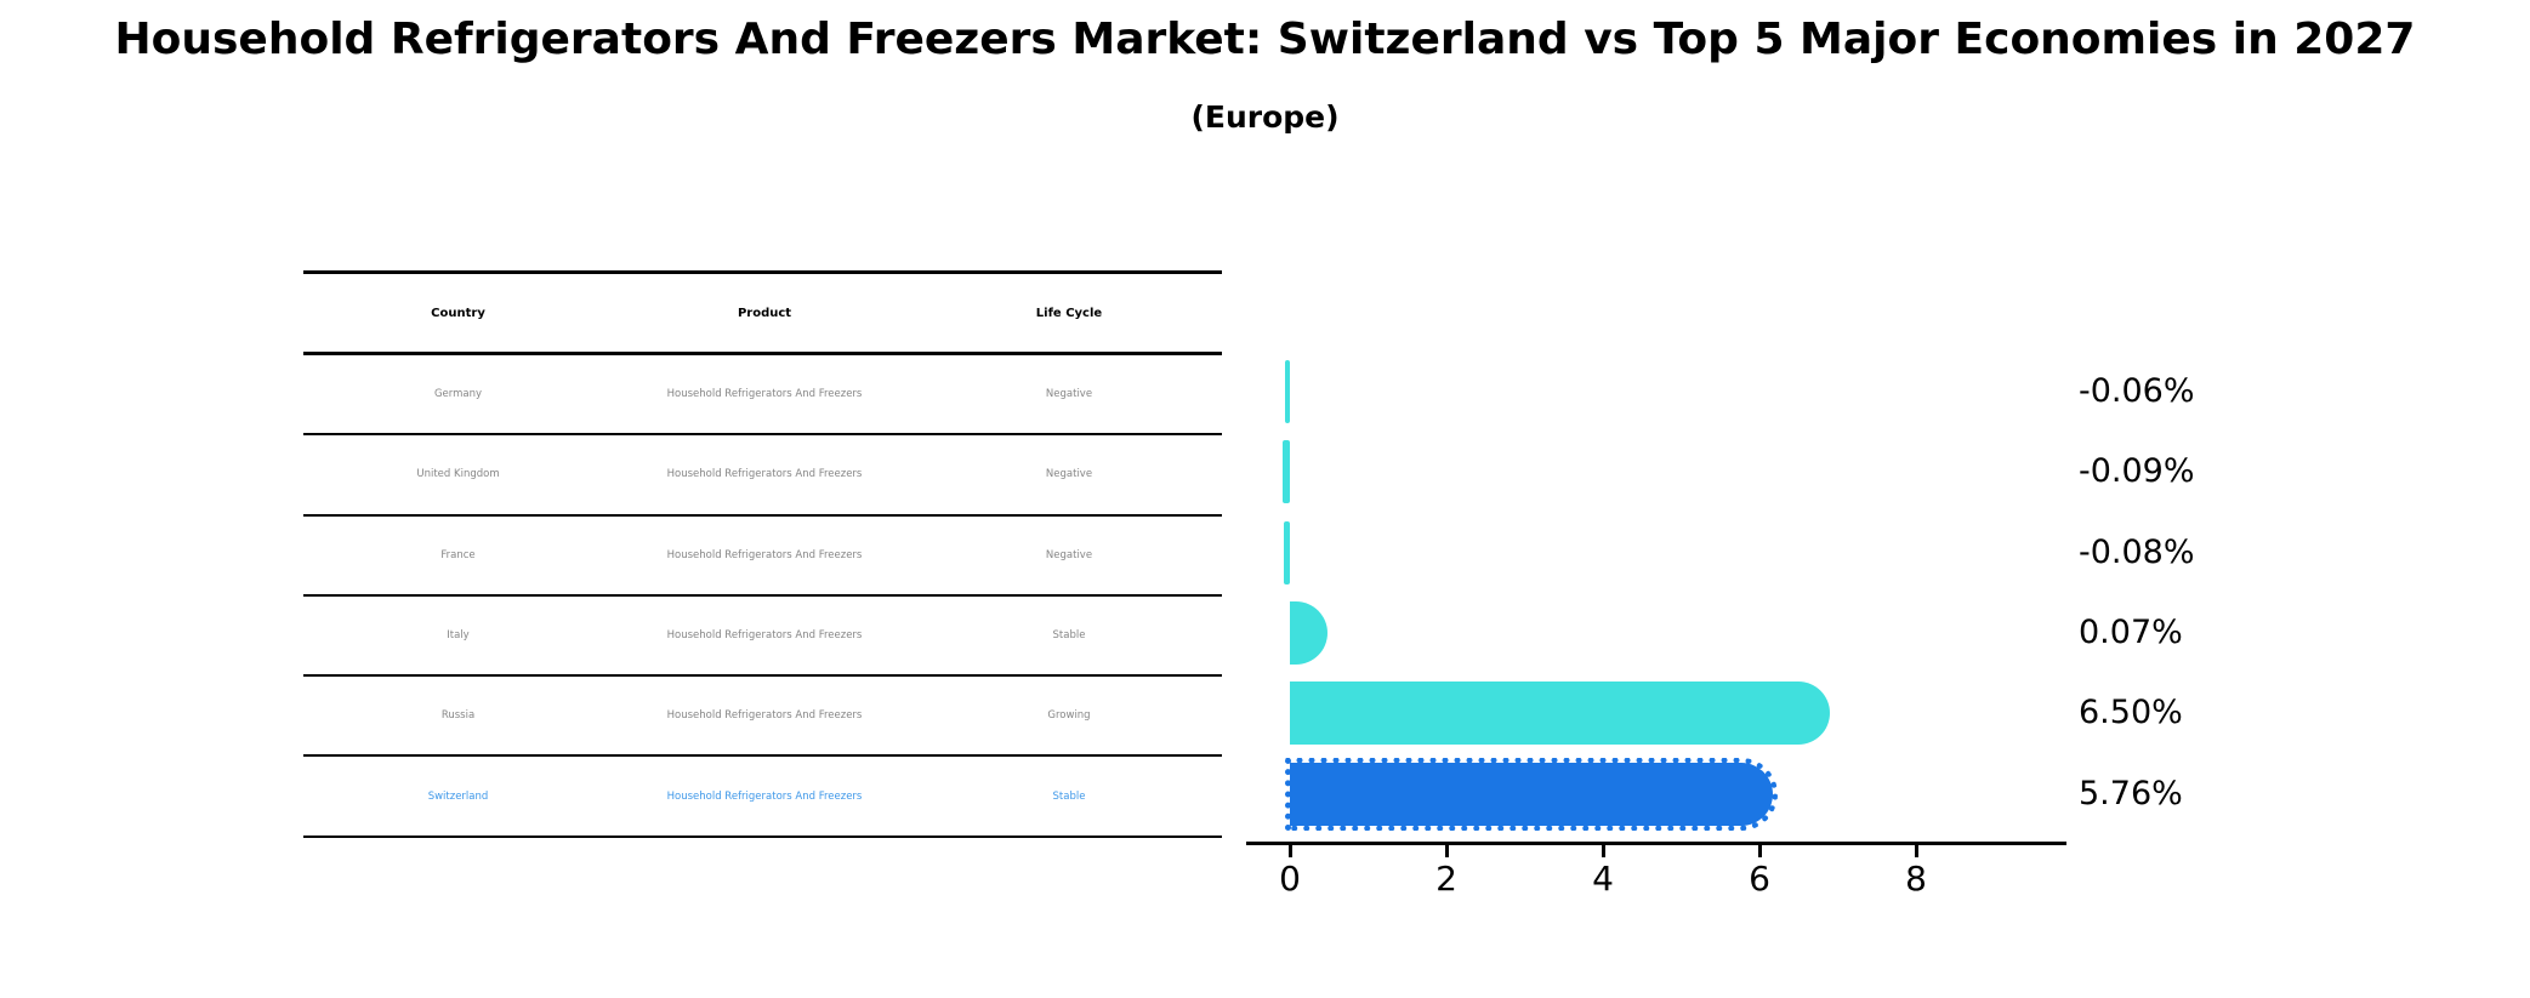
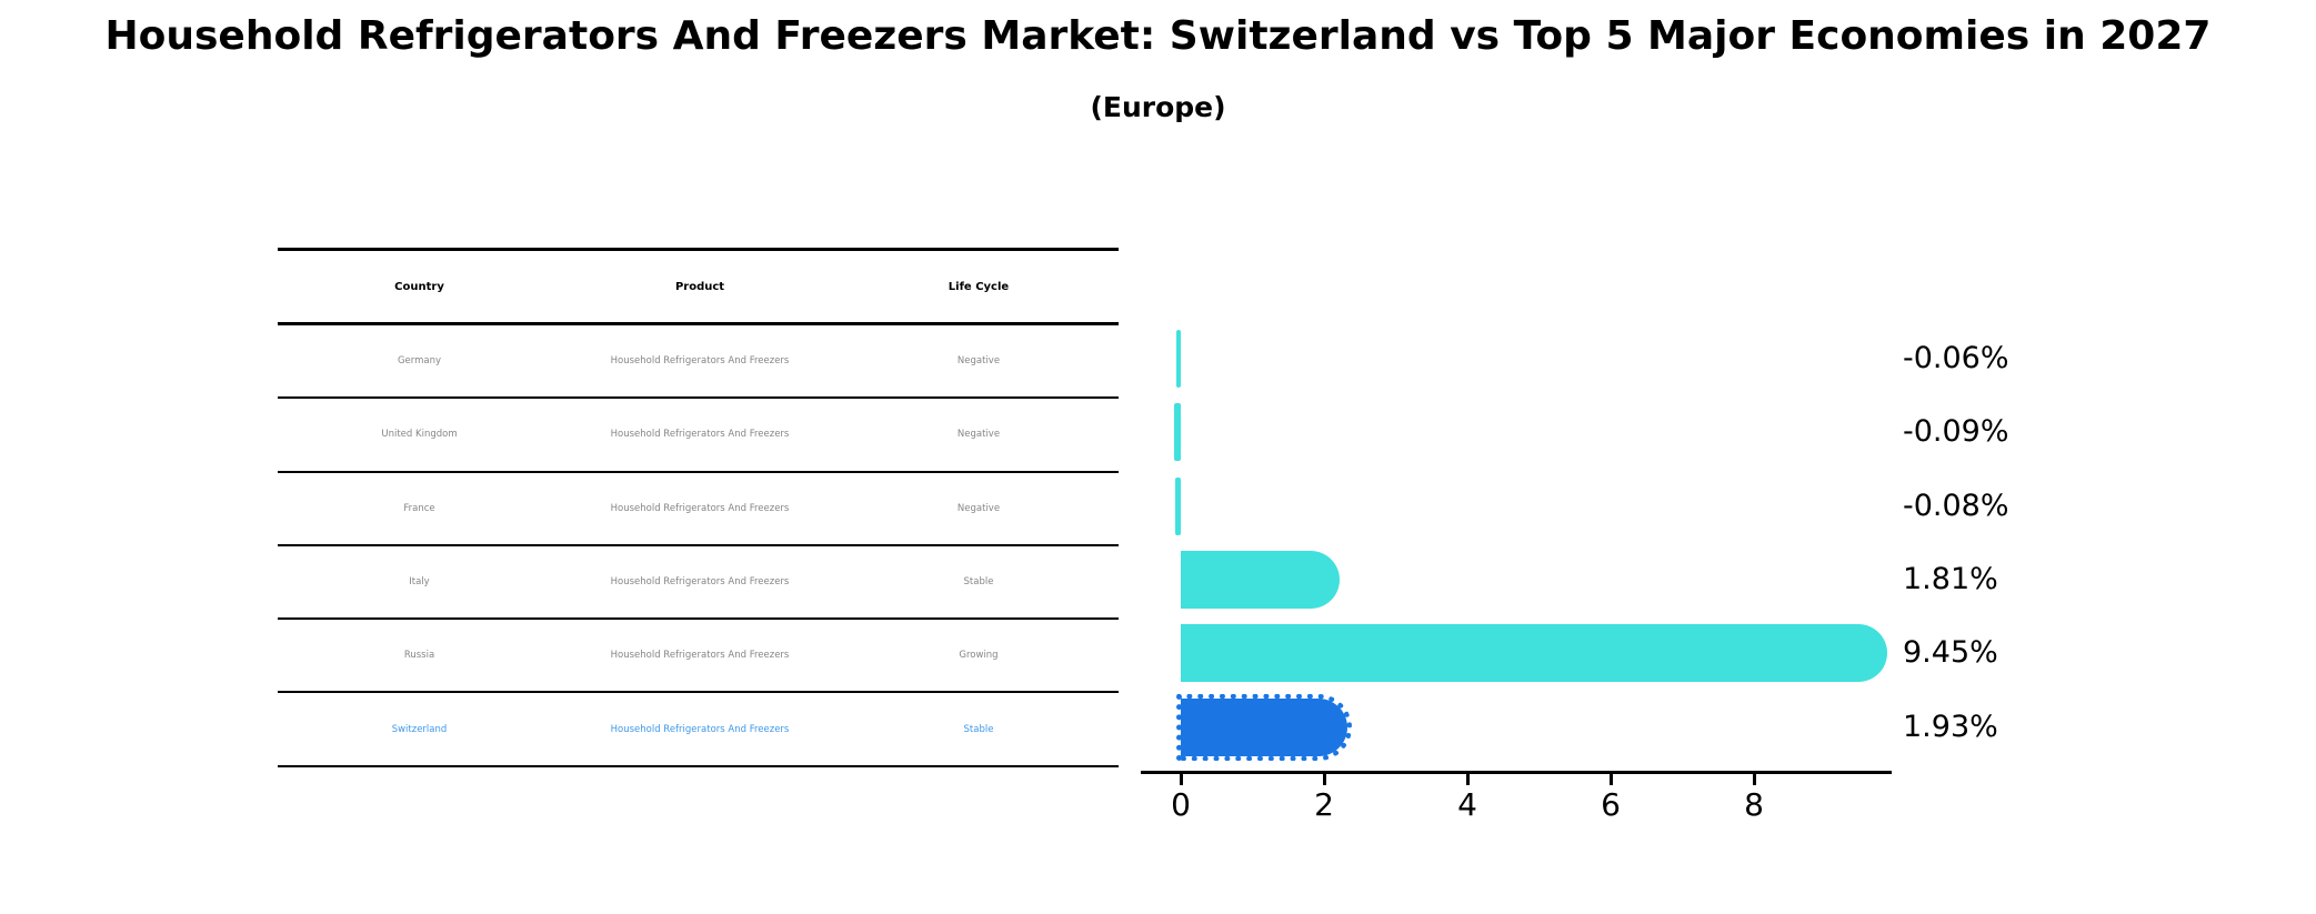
Italy: 0.07% -> 1.81%
Russia: 6.50% -> 9.45%
Switzerland: 5.76% -> 1.93%
